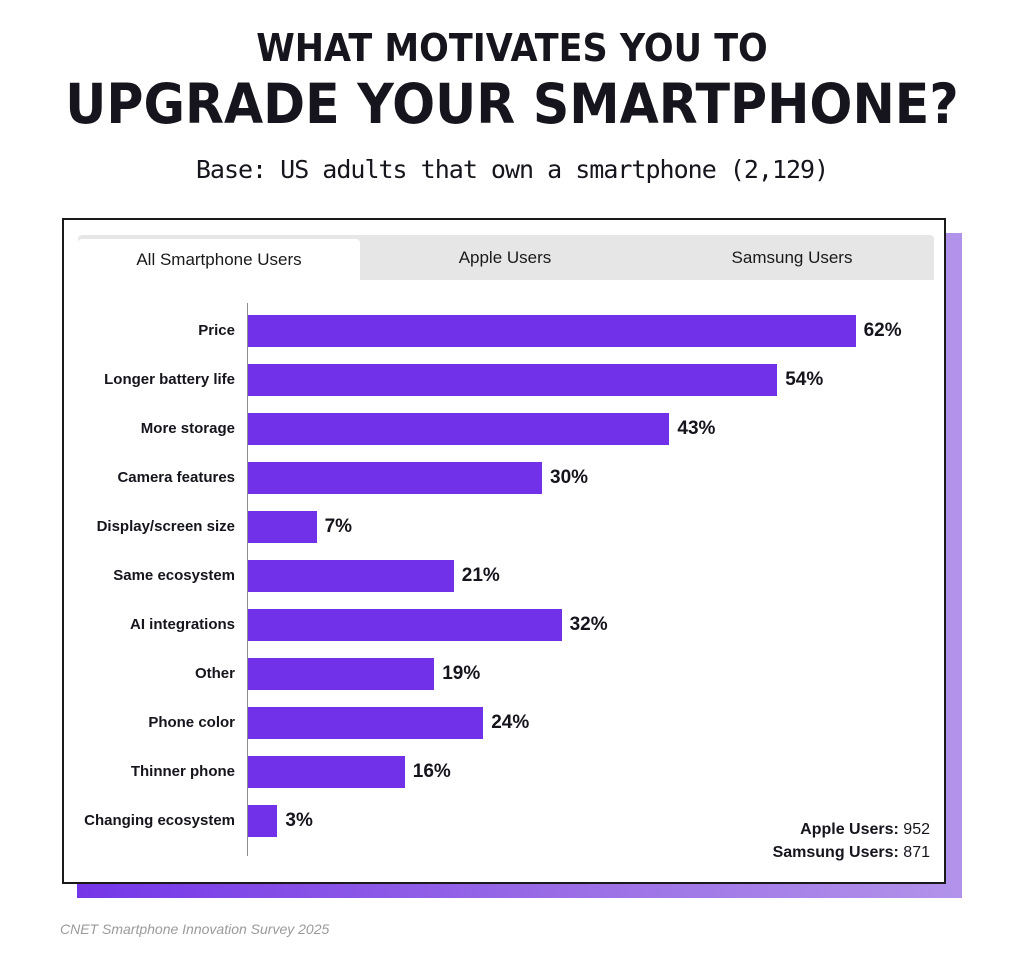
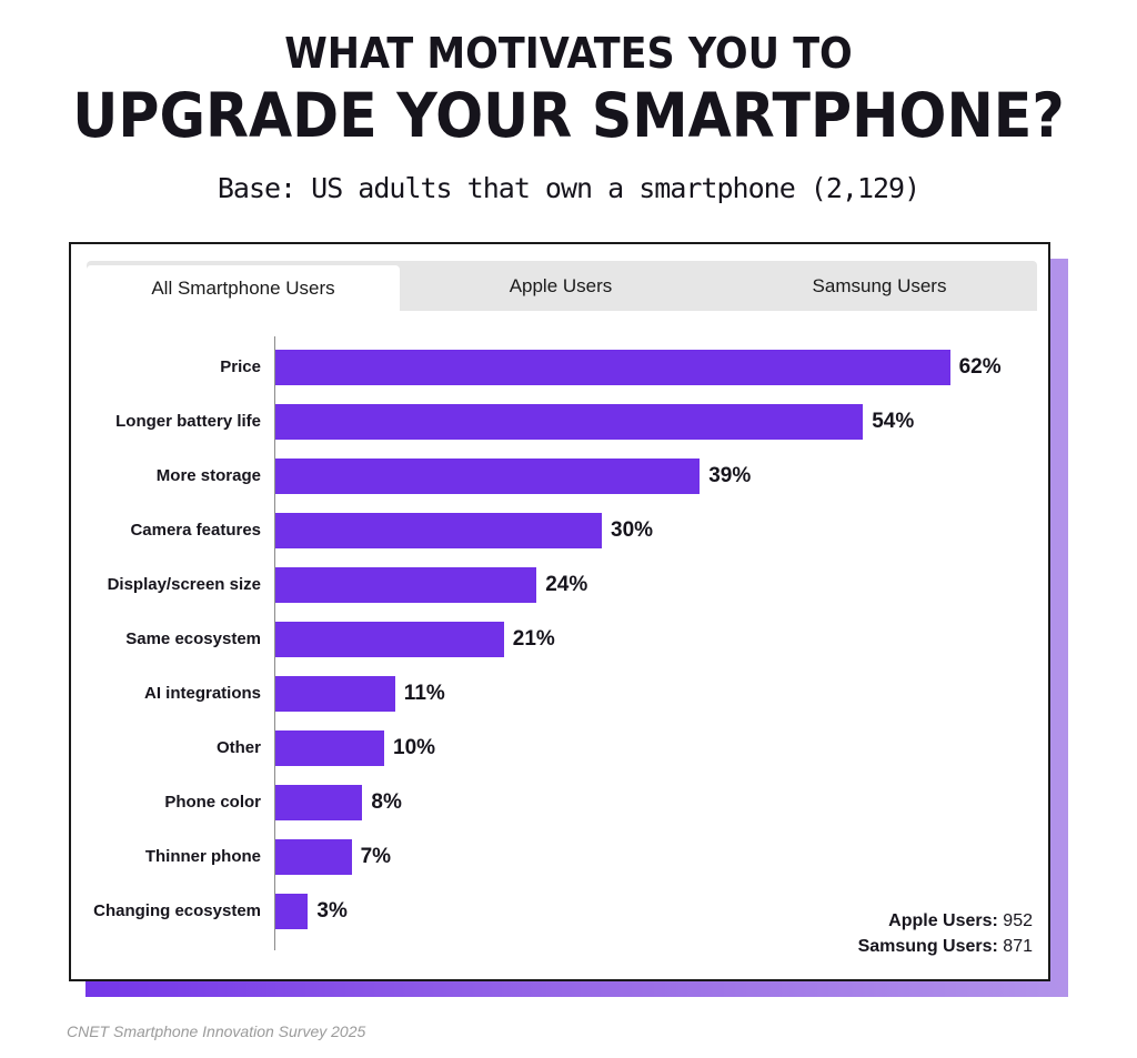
More storage: 43% -> 39%
Display/screen size: 7% -> 24%
AI integrations: 32% -> 11%
Other: 19% -> 10%
Phone color: 24% -> 8%
Thinner phone: 16% -> 7%
